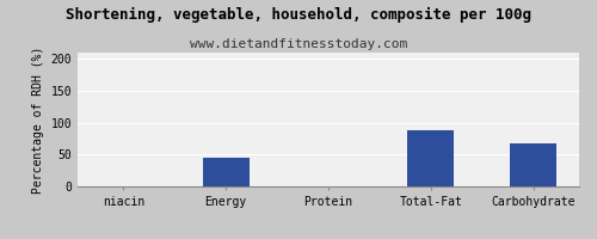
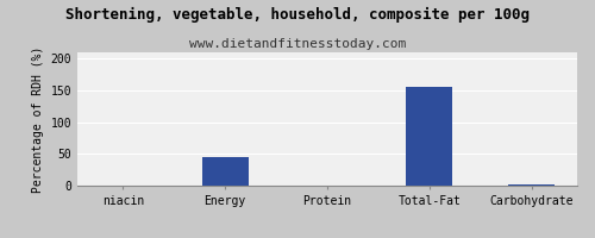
Total-Fat: 88 -> 155
Carbohydrate: 68 -> 2
